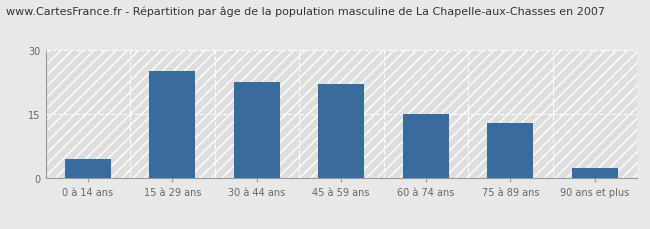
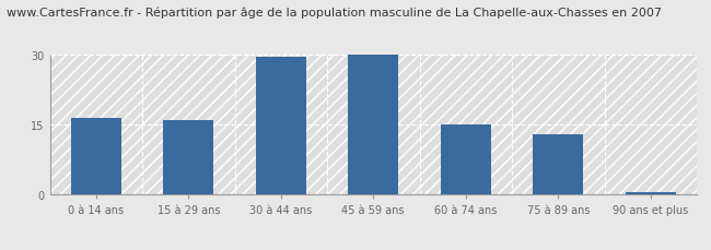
0 à 14 ans: 4.5 -> 16.5
15 à 29 ans: 25.0 -> 16.0
30 à 44 ans: 22.5 -> 29.5
45 à 59 ans: 22.0 -> 30.0
90 ans et plus: 2.5 -> 0.5
